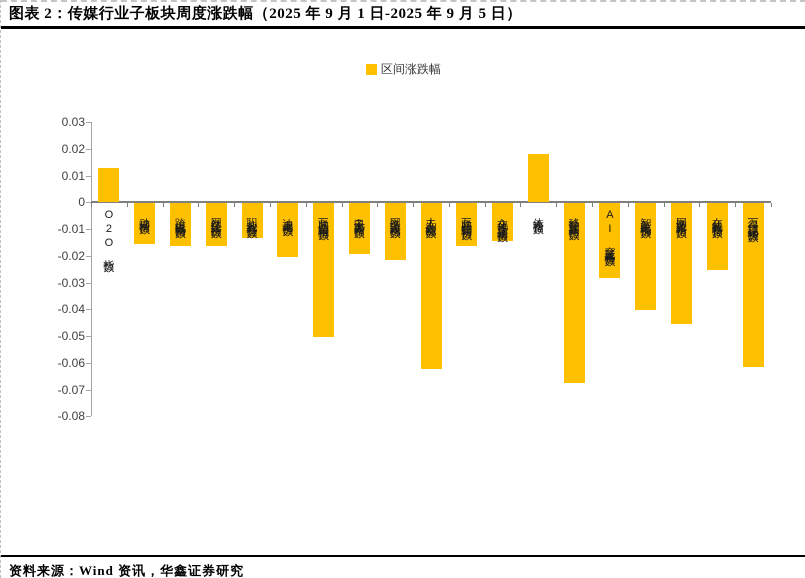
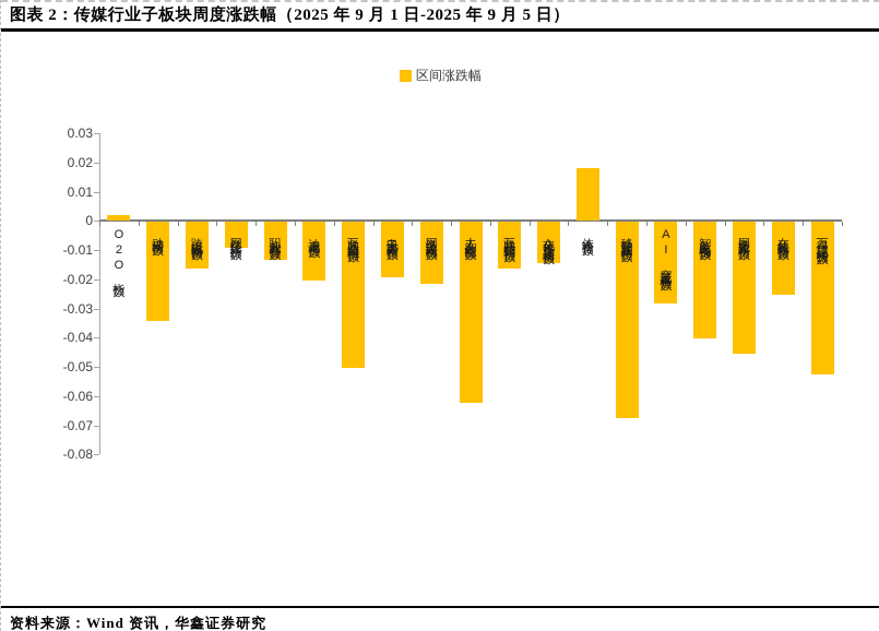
O2O指数: 0.013 -> 0.002
动漫指数: -0.015 -> -0.034
网红经济指数: -0.016 -> -0.009
万得虚拟现实指数: -0.061 -> -0.052
